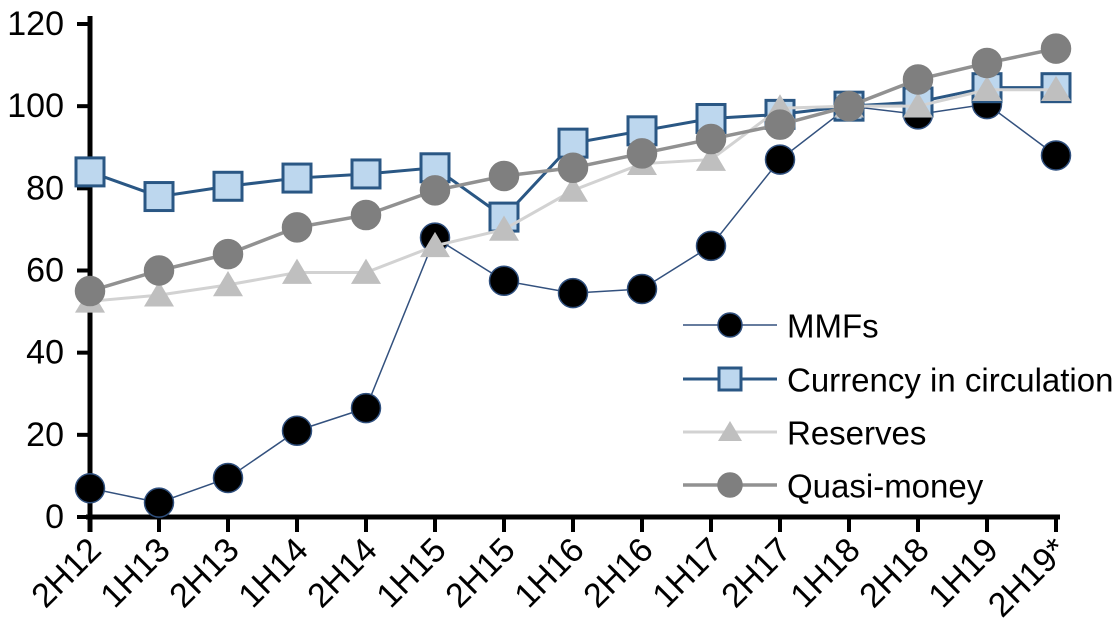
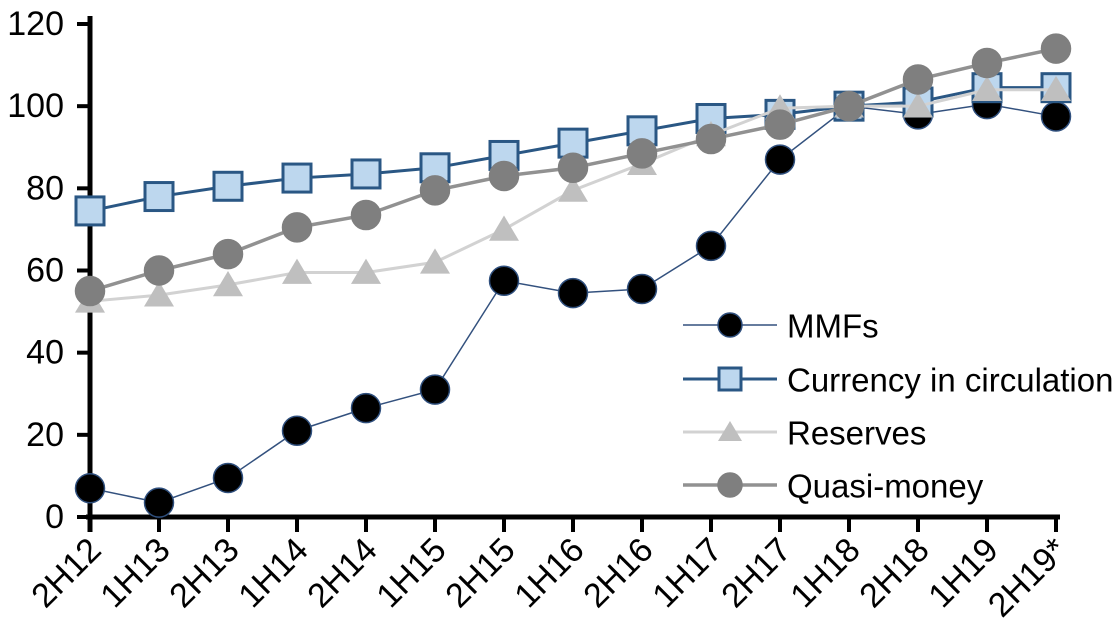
Currency in circulation/2H12: 84 -> 74
MMFs/1H15: 68 -> 31
Reserves/1H15: 66 -> 62
Currency in circulation/2H15: 73 -> 88
Reserves/1H17: 87 -> 93
MMFs/2H19*: 88 -> 98
